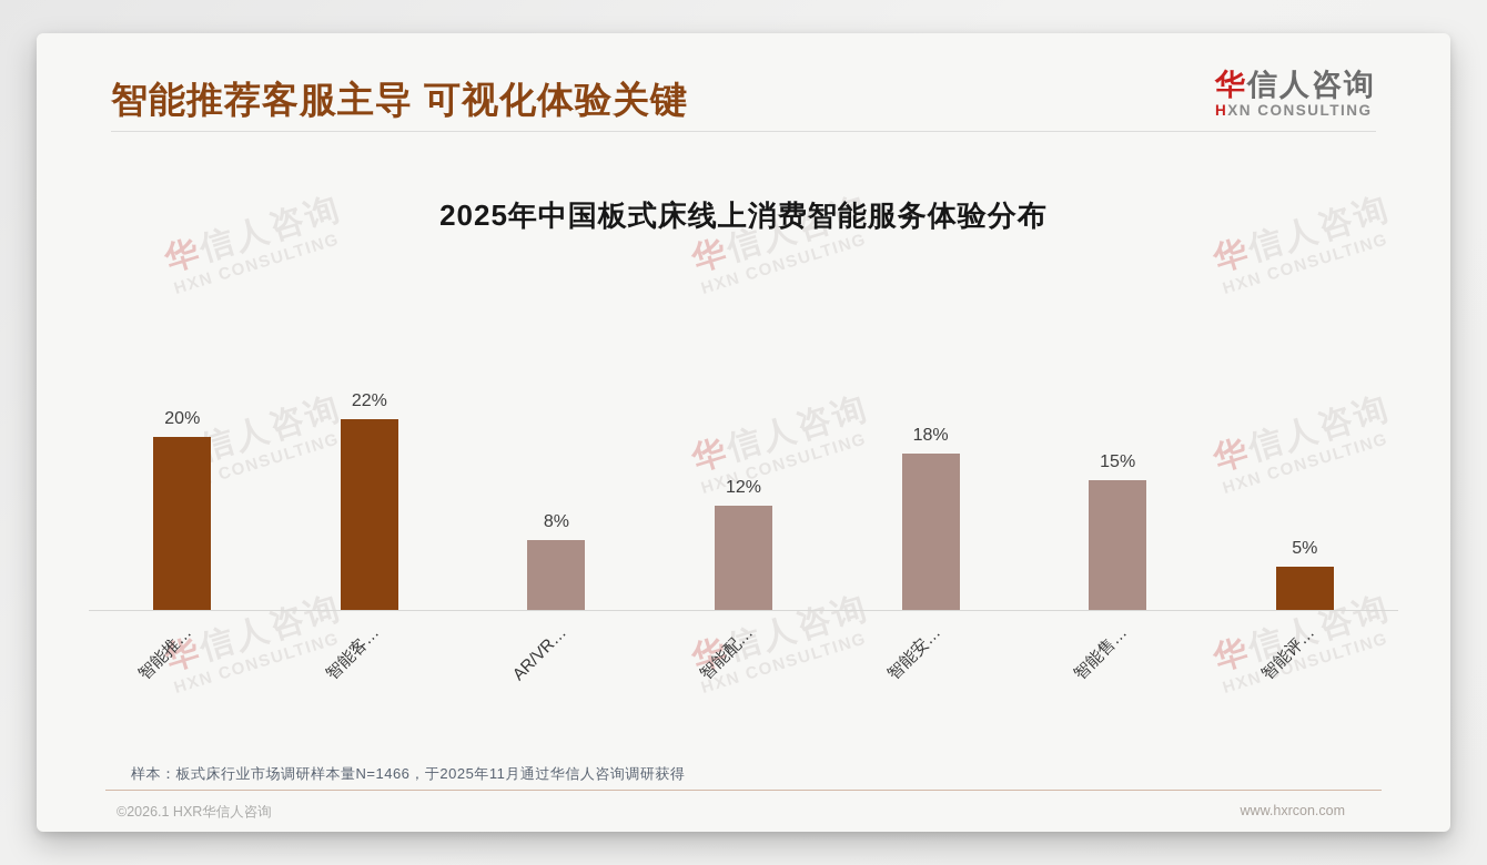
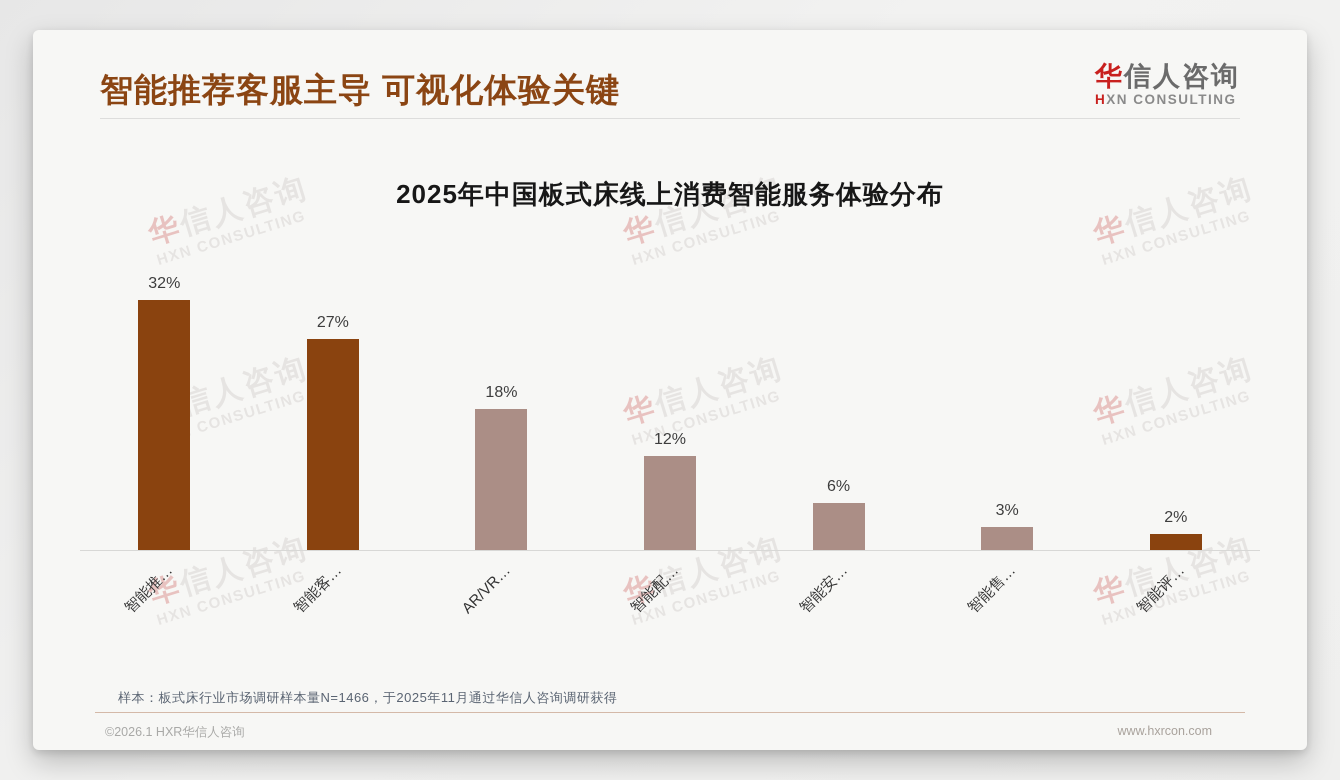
智能推…: 20% -> 32%
智能客…: 22% -> 27%
AR/VR…: 8% -> 18%
智能安…: 18% -> 6%
智能售…: 15% -> 3%
智能评…: 5% -> 2%
